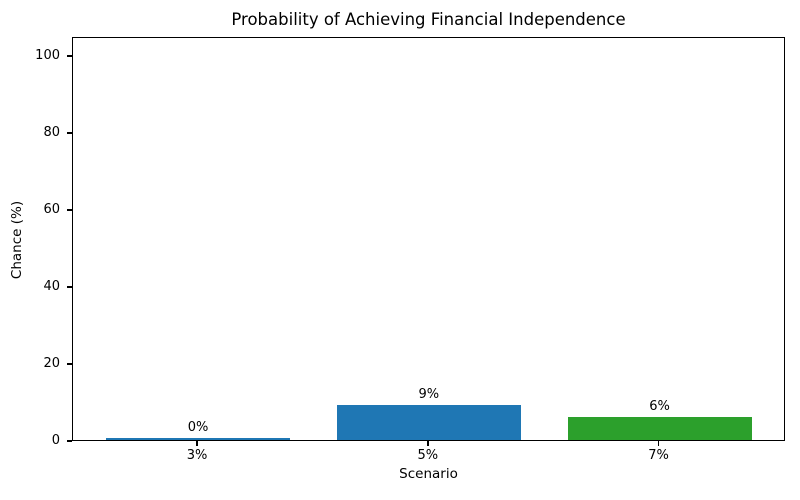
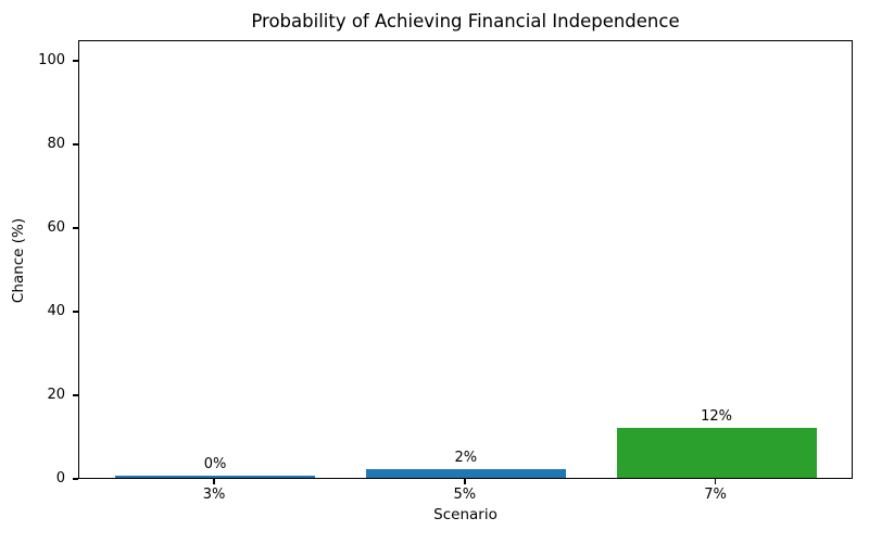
5%: 9% -> 2%
7%: 6% -> 12%
